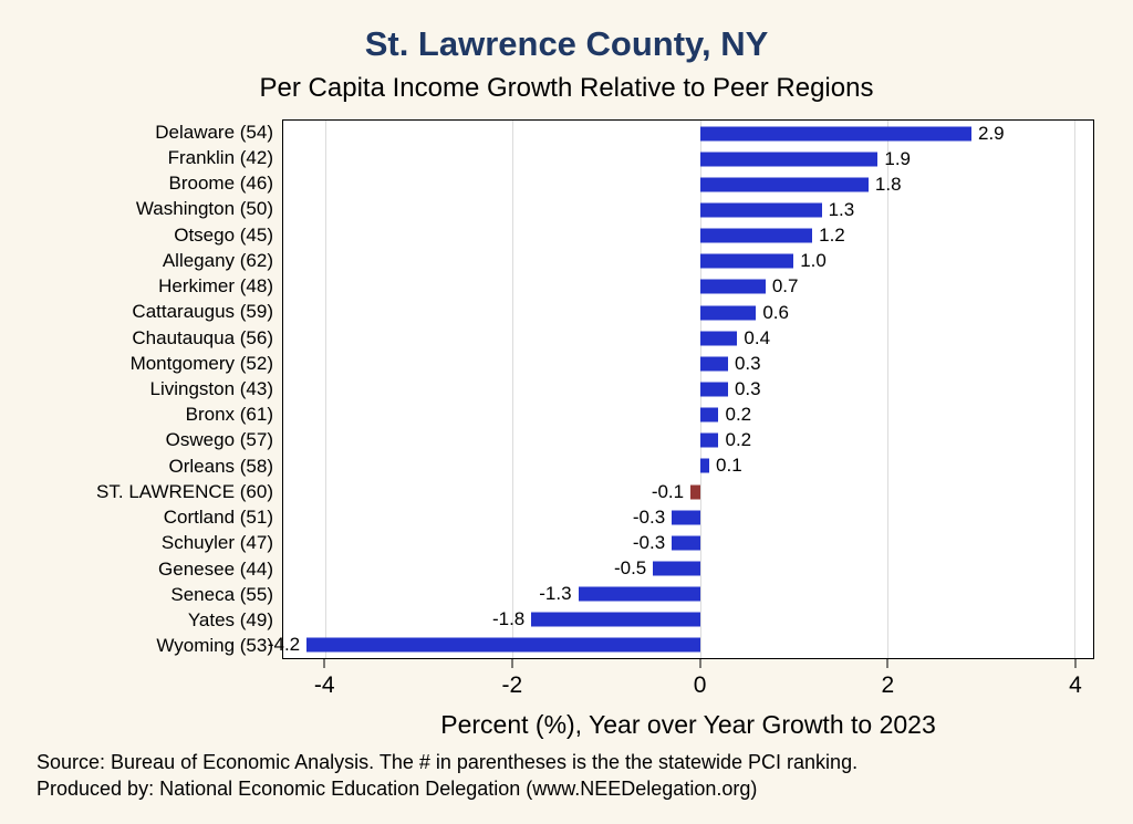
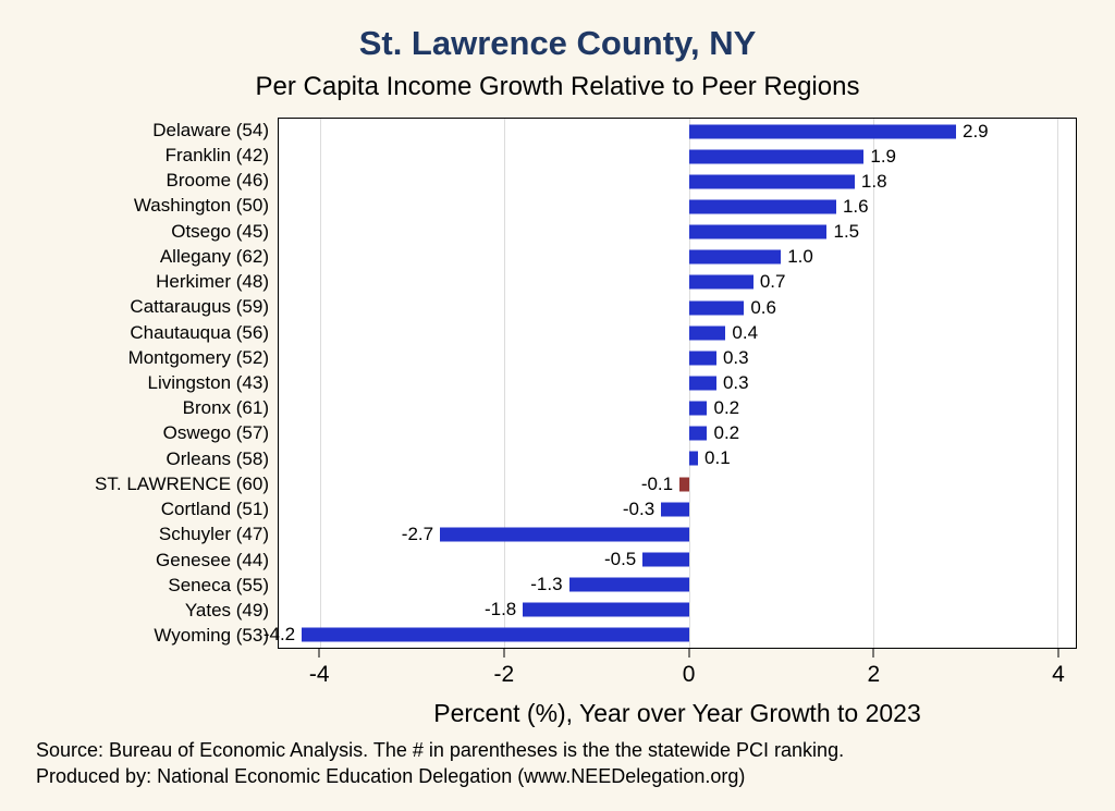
Washington (50): 1.3 -> 1.6
Otsego (45): 1.2 -> 1.5
Schuyler (47): -0.3 -> -2.7
